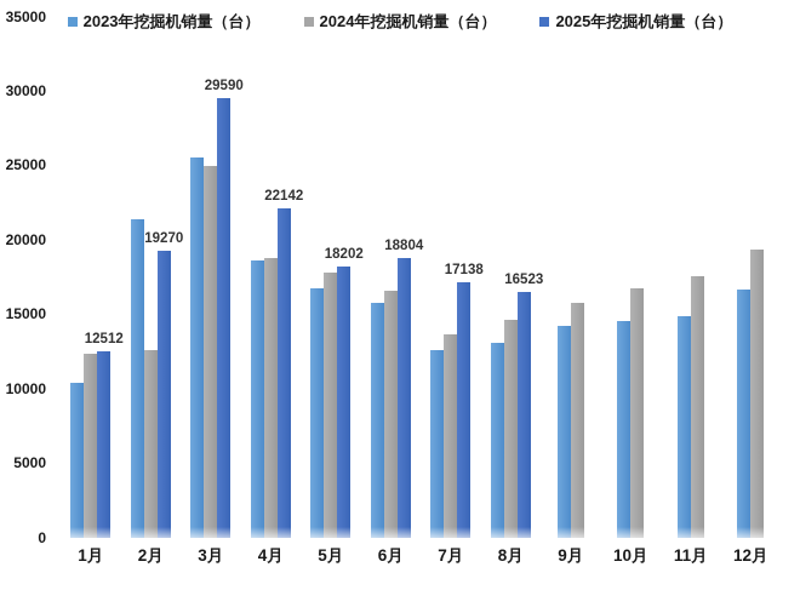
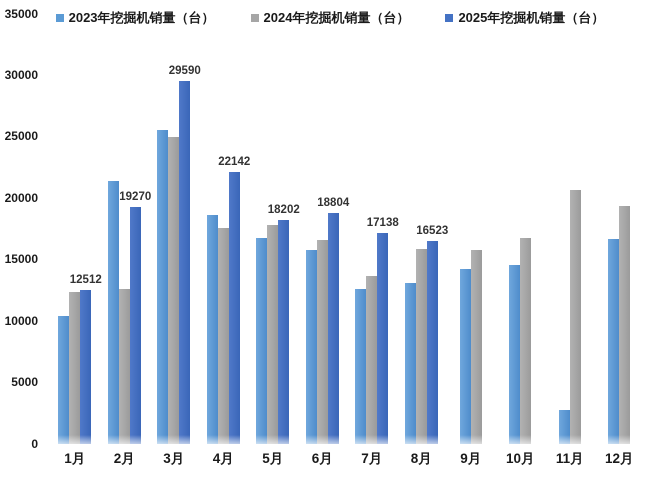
2024年挖掘机销量（台）/4月: 18800 -> 17600
2024年挖掘机销量（台）/8月: 14600 -> 15900
2023年挖掘机销量（台）/11月: 14900 -> 2800
2024年挖掘机销量（台）/11月: 17600 -> 20700
